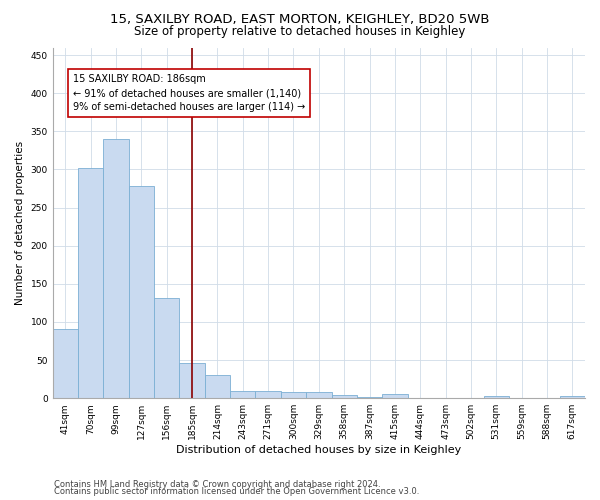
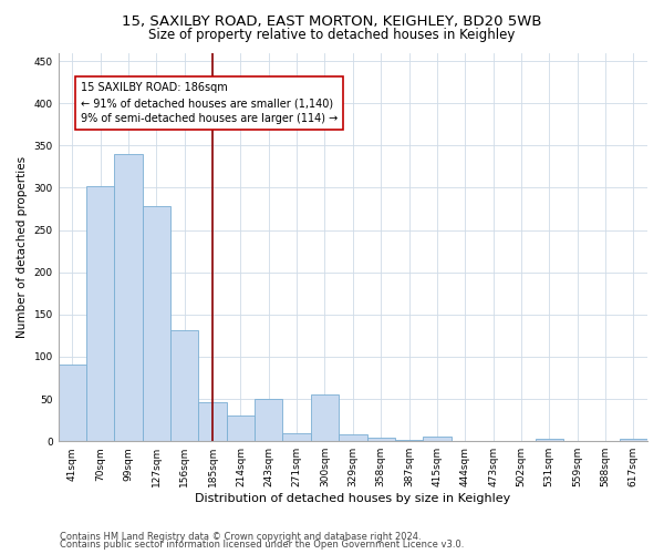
243sqm: 10 -> 50
300sqm: 8 -> 56
